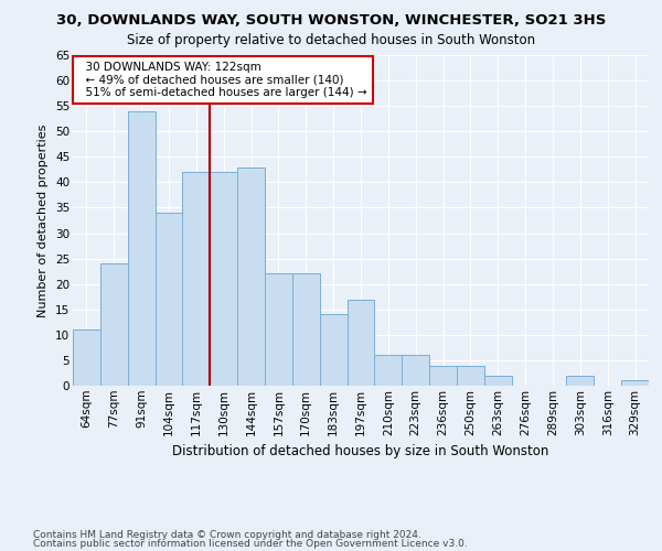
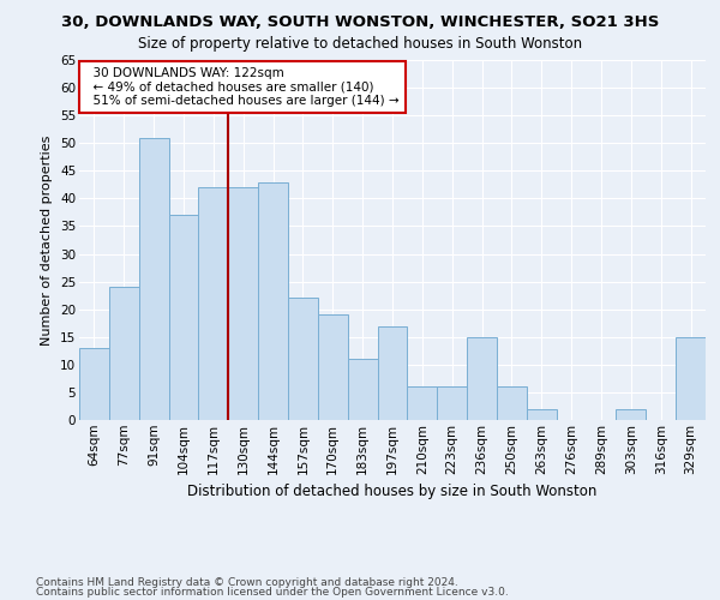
64sqm: 11 -> 13
91sqm: 54 -> 51
104sqm: 34 -> 37
170sqm: 22 -> 19
183sqm: 14 -> 11
236sqm: 4 -> 15
250sqm: 4 -> 6
329sqm: 1 -> 15
